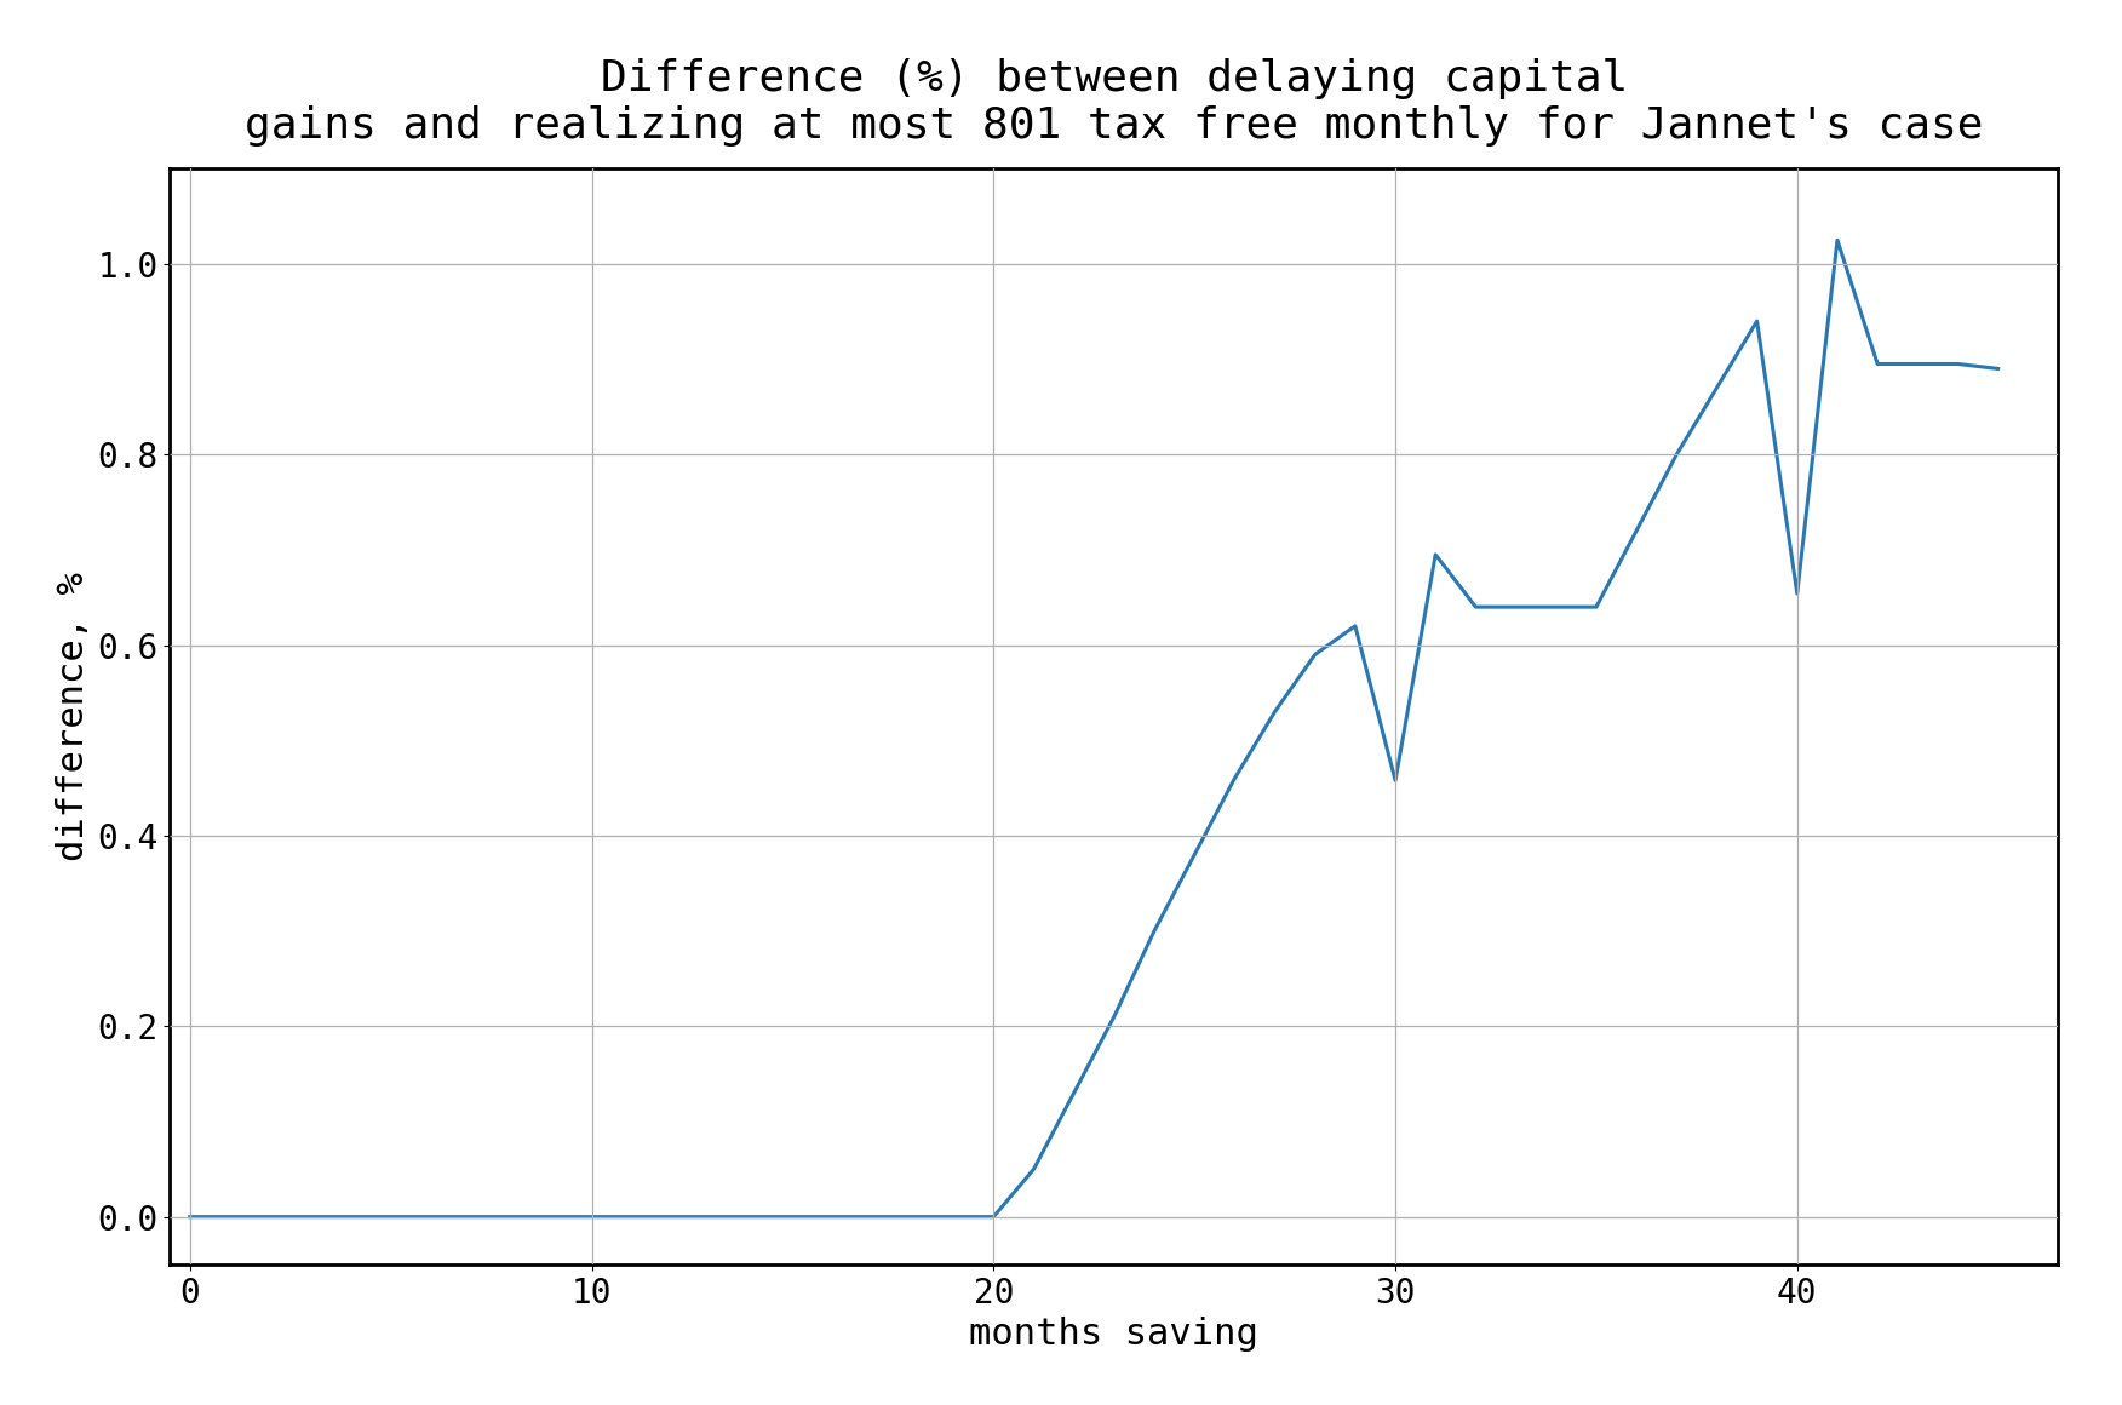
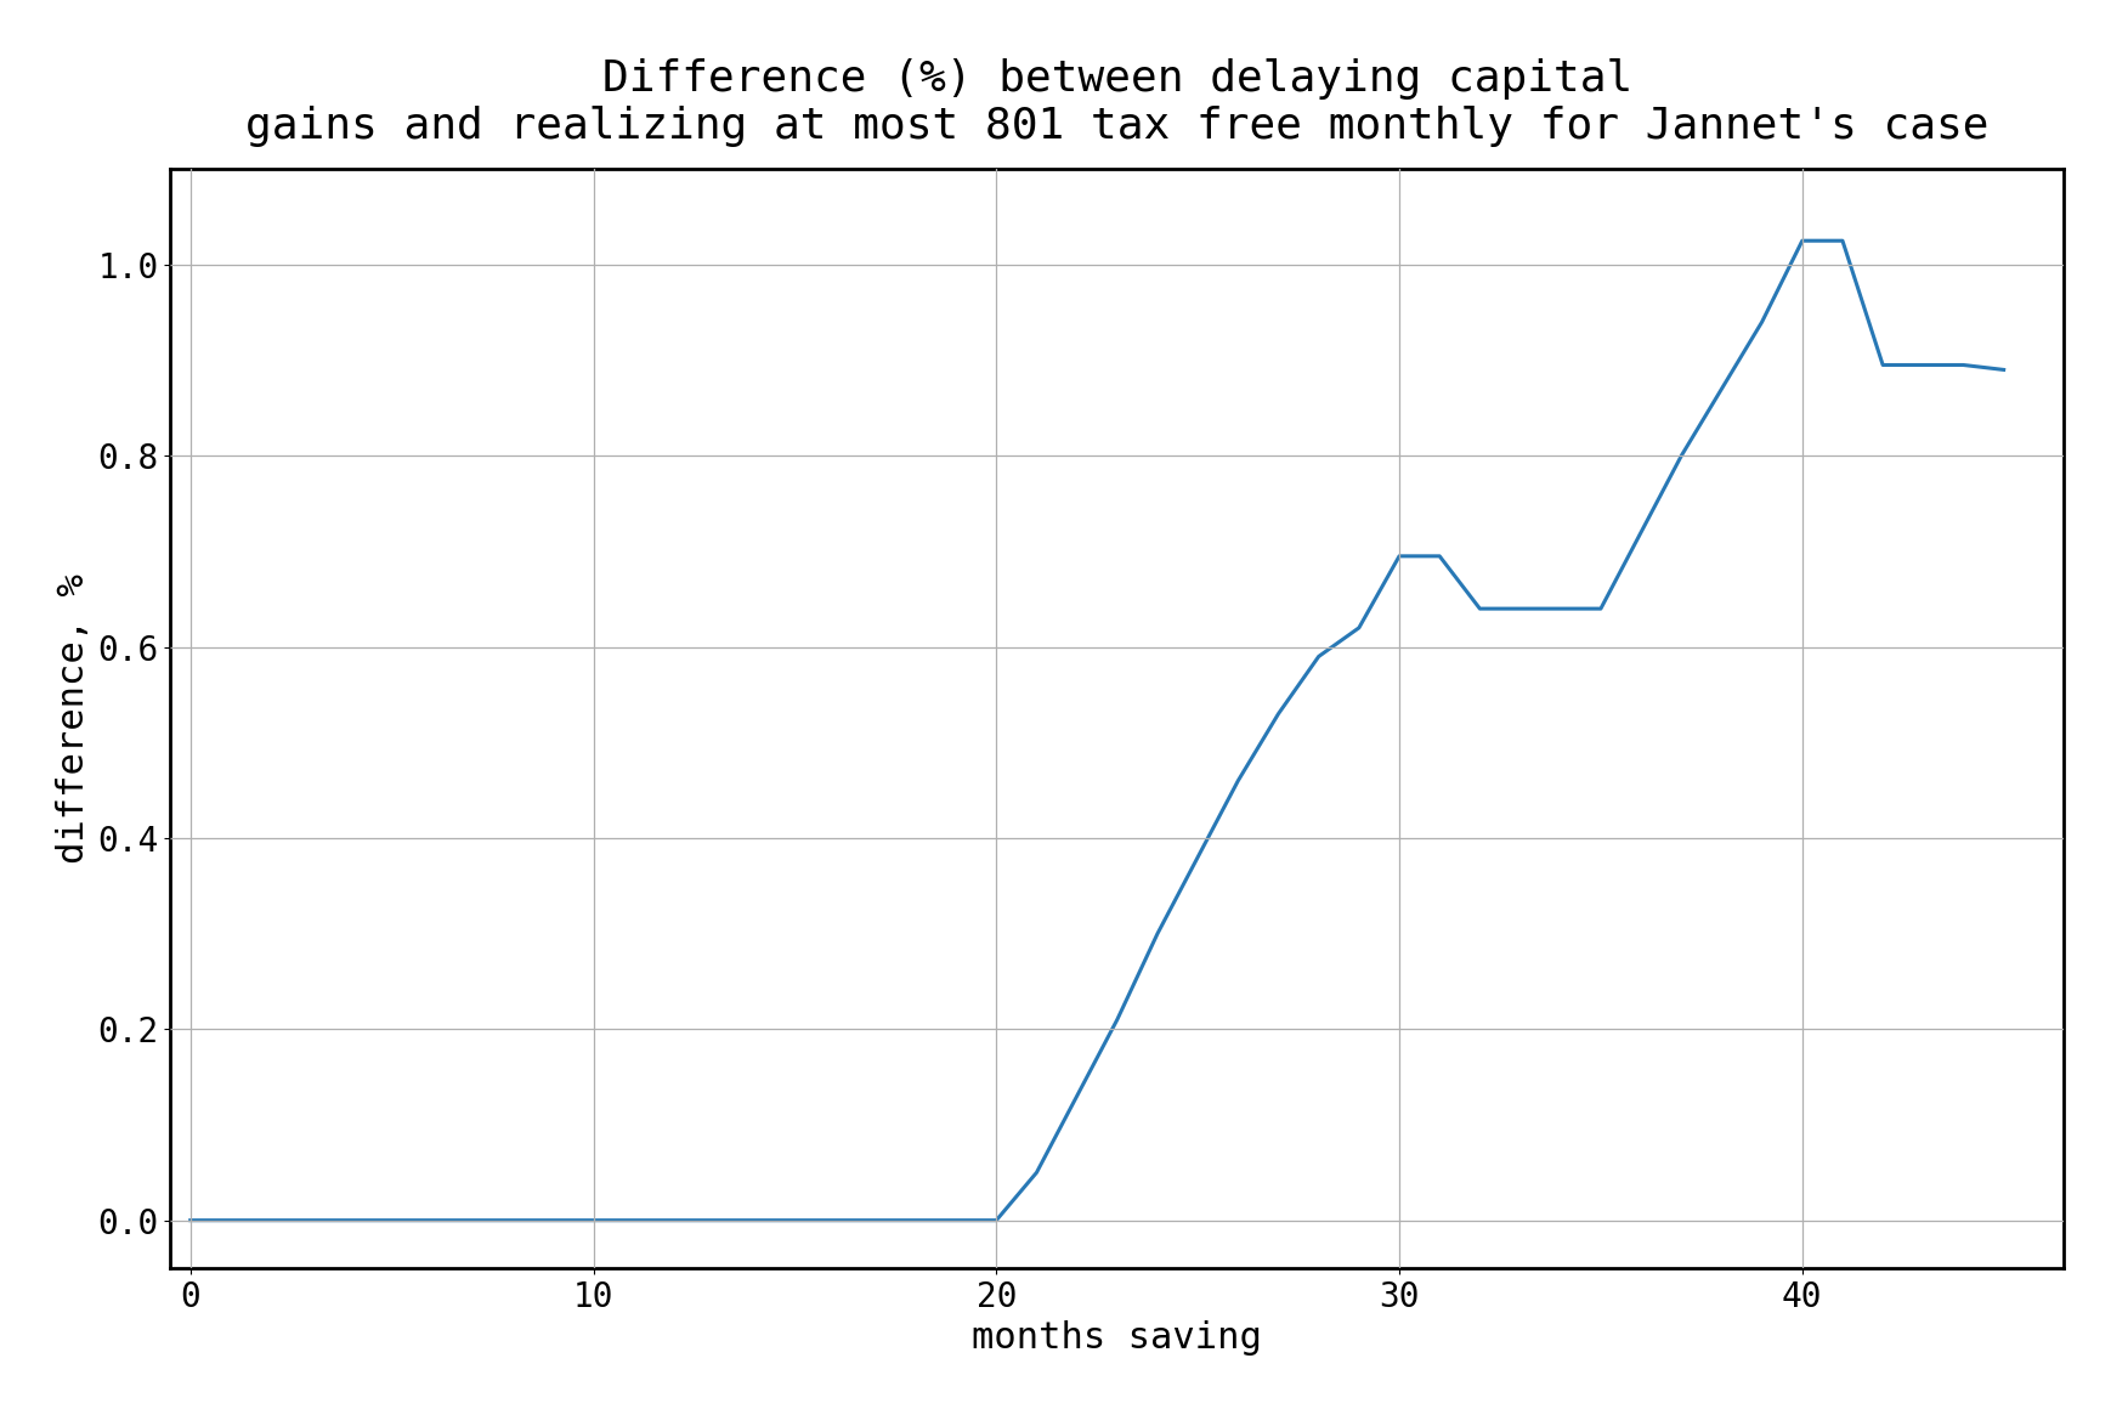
30: 0.458 -> 0.695
40: 0.654 -> 1.025
